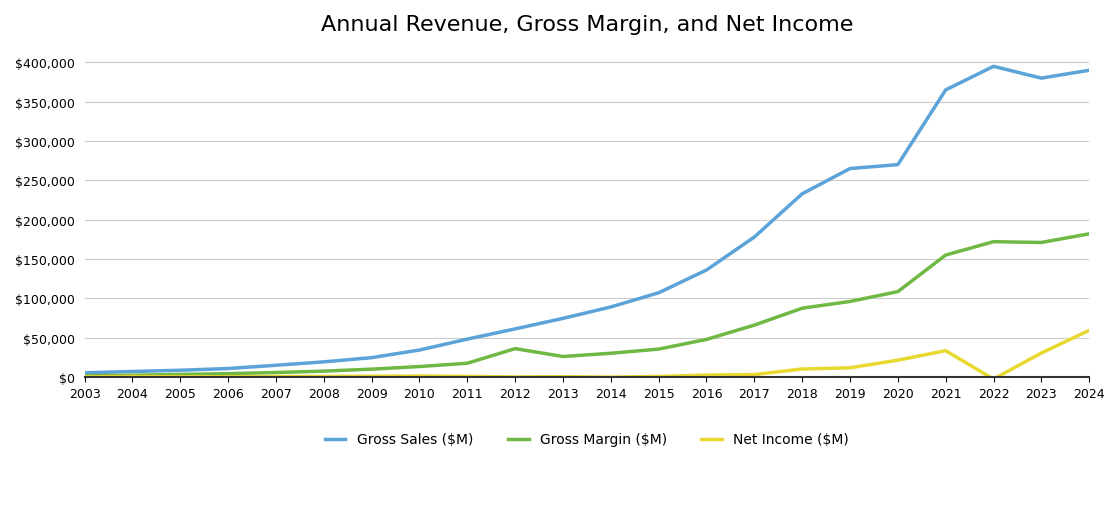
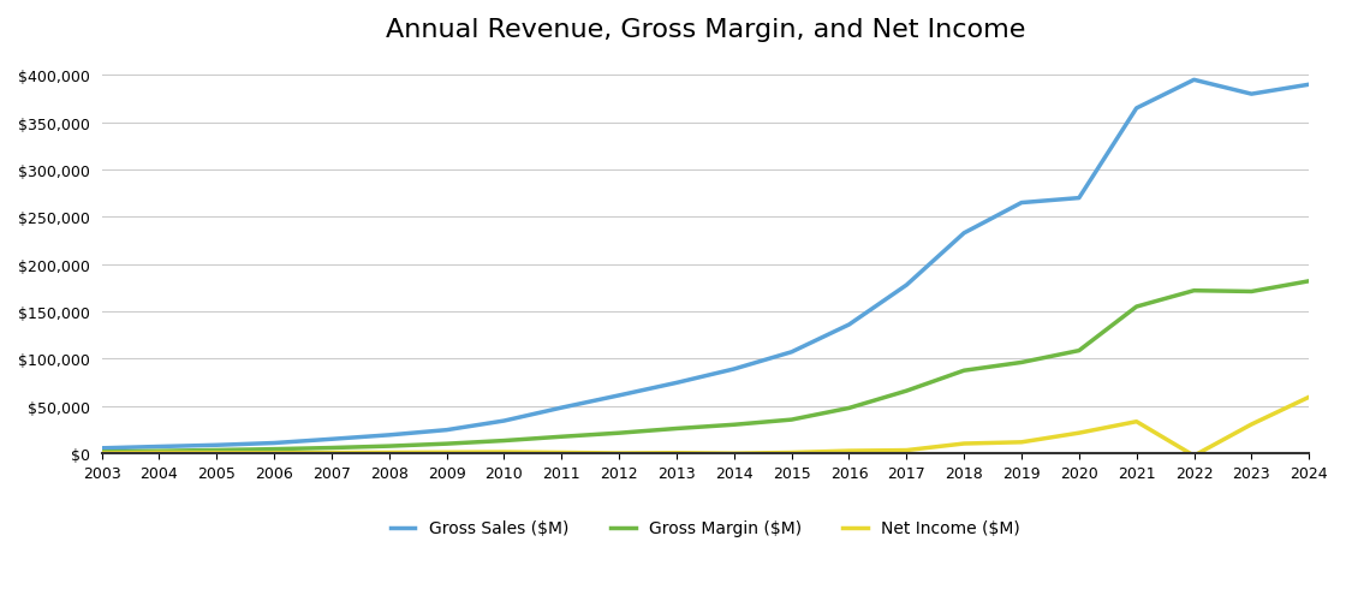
Gross Margin ($M)/2012: $36,000 -> $21,000
